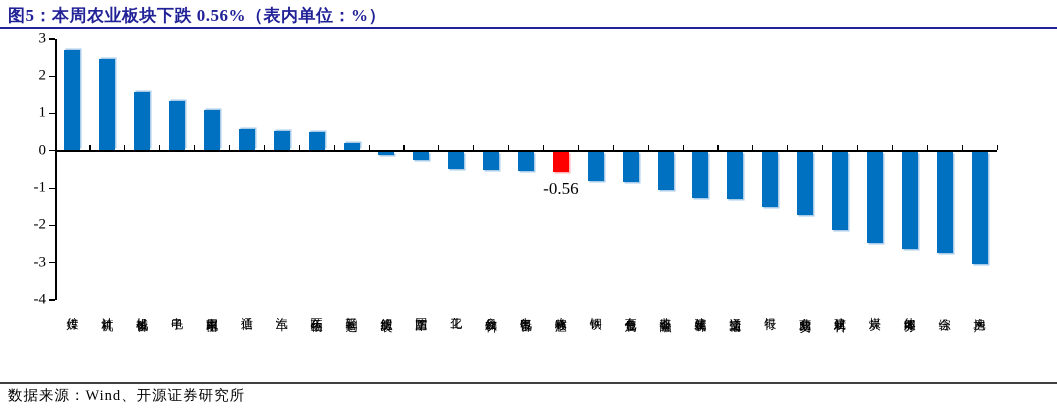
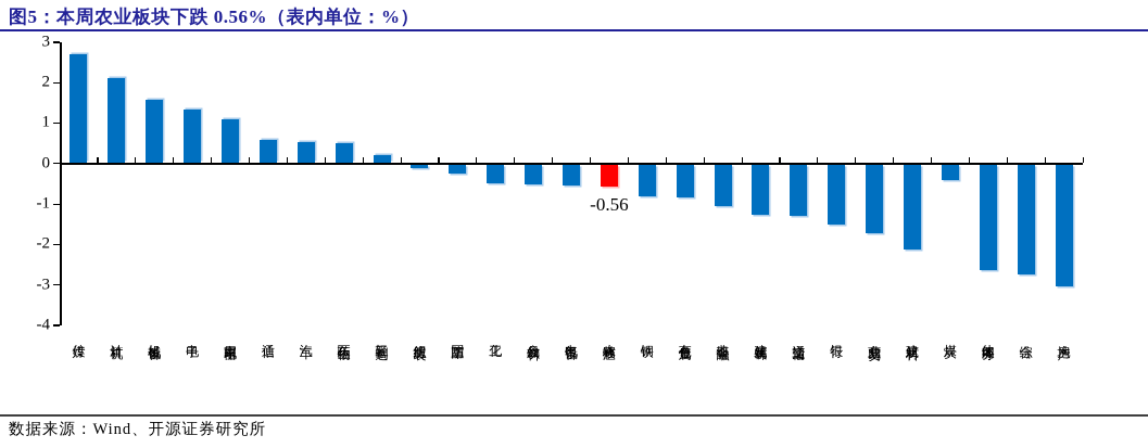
计算机: 2.5 -> 2.1
煤炭: -2.5 -> -0.4
